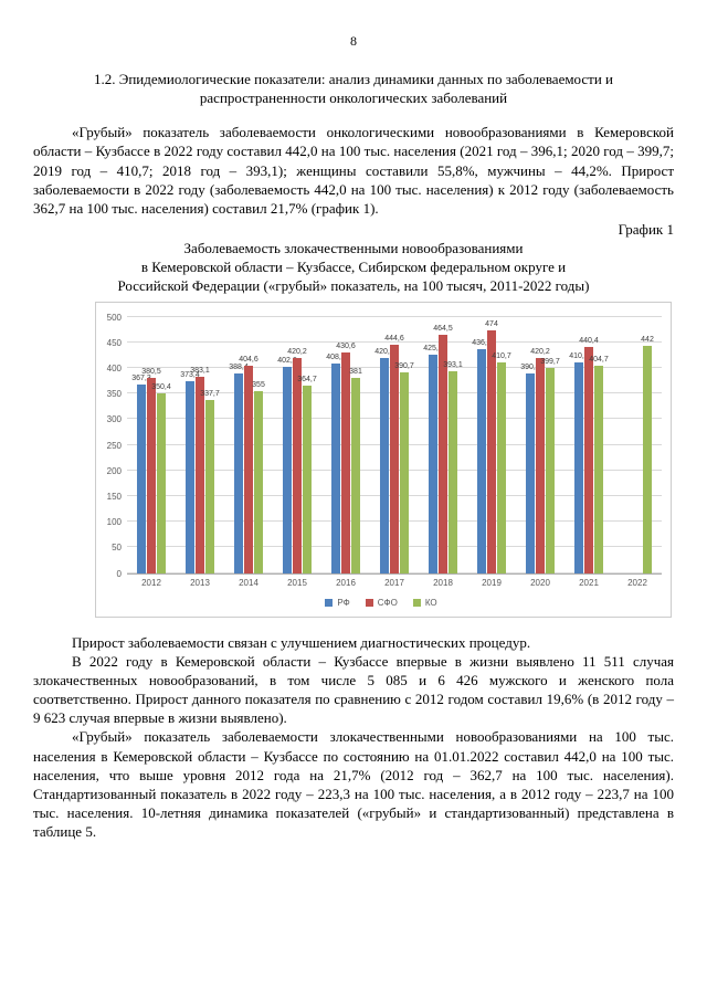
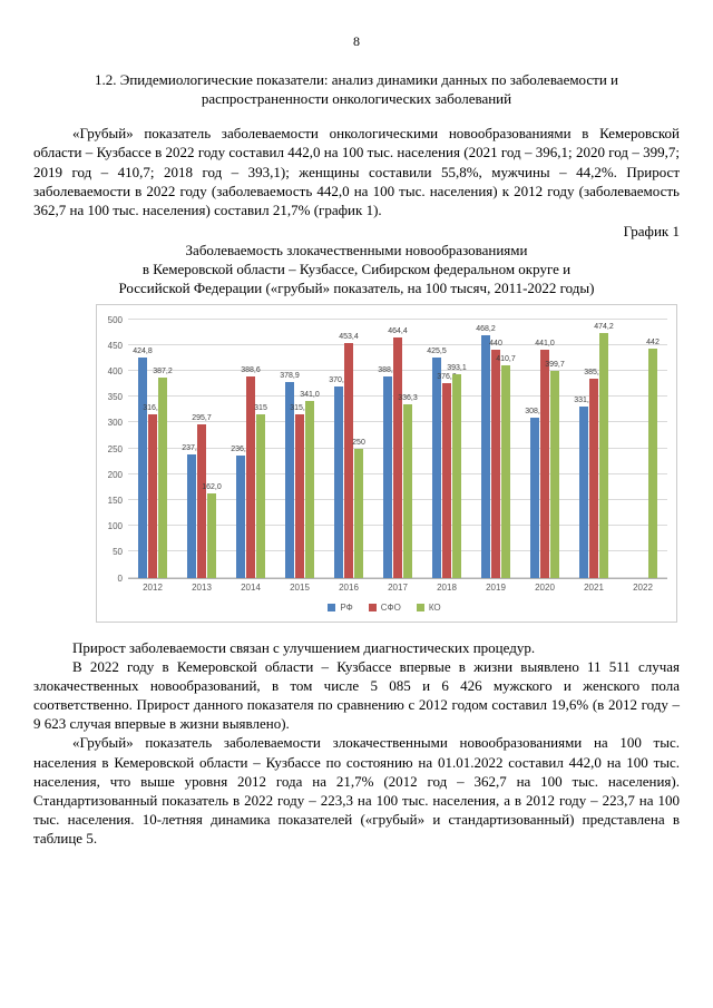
РФ/2012: 367,3 -> 424,8
СФО/2012: 380,5 -> 316,3
КО/2012: 350,4 -> 387,2
РФ/2013: 373,4 -> 237,6
СФО/2013: 383,1 -> 295,7
КО/2013: 337,7 -> 162,0
РФ/2014: 388,4 -> 236,5
СФО/2014: 404,6 -> 388,6
КО/2014: 355 -> 315
РФ/2015: 402,6 -> 378,9
СФО/2015: 420,2 -> 315,9
КО/2015: 364,7 -> 341,0
РФ/2016: 408,6 -> 370,2
СФО/2016: 430,6 -> 453,4
КО/2016: 381 -> 250
РФ/2017: 420,3 -> 388,5
СФО/2017: 444,6 -> 464,4
КО/2017: 390,7 -> 336,3
СФО/2018: 464,5 -> 376,2
РФ/2019: 436,3 -> 468,2
СФО/2019: 474 -> 440
РФ/2020: 390,2 -> 308,5
СФО/2020: 420,2 -> 441,0
РФ/2021: 410,4 -> 331,2
СФО/2021: 440,4 -> 385,0
КО/2021: 404,7 -> 474,2
